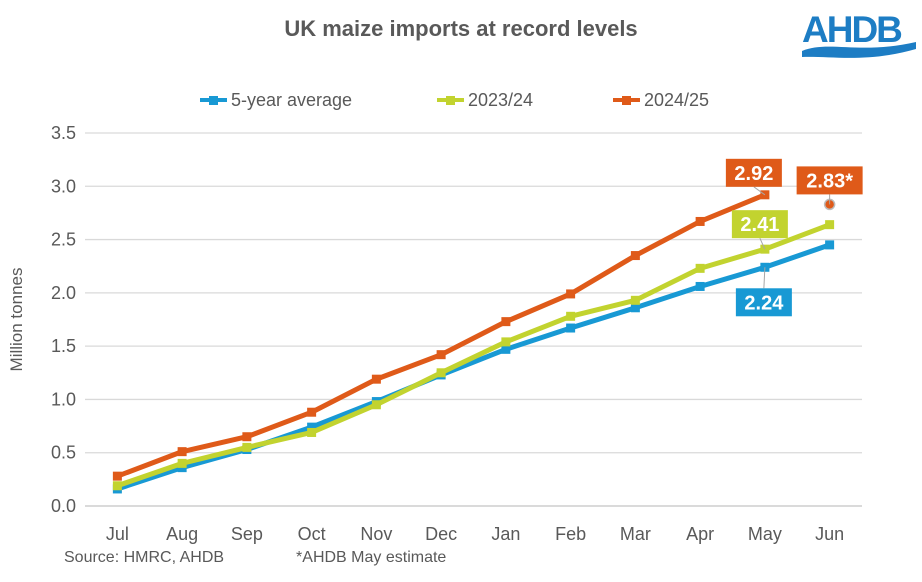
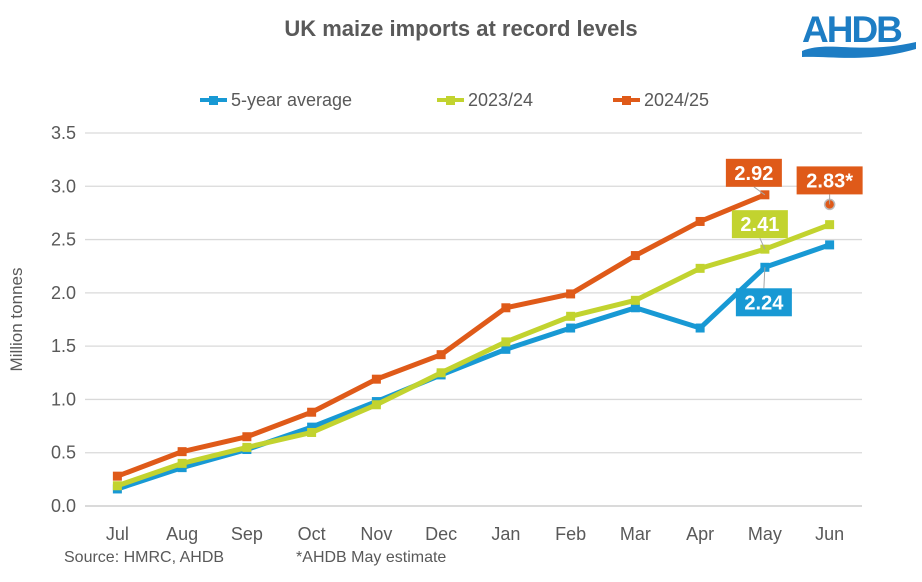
2024/25/Jan: 1.73 -> 1.86
5-year average/Apr: 2.06 -> 1.67
